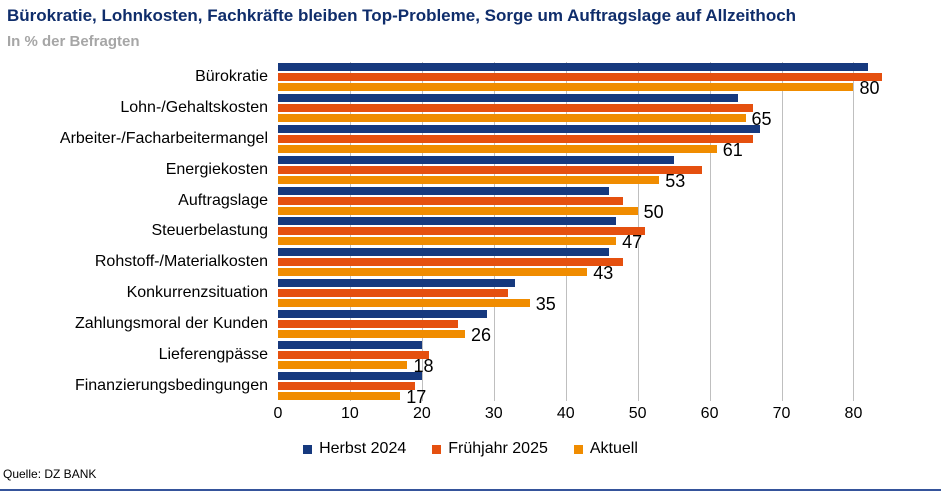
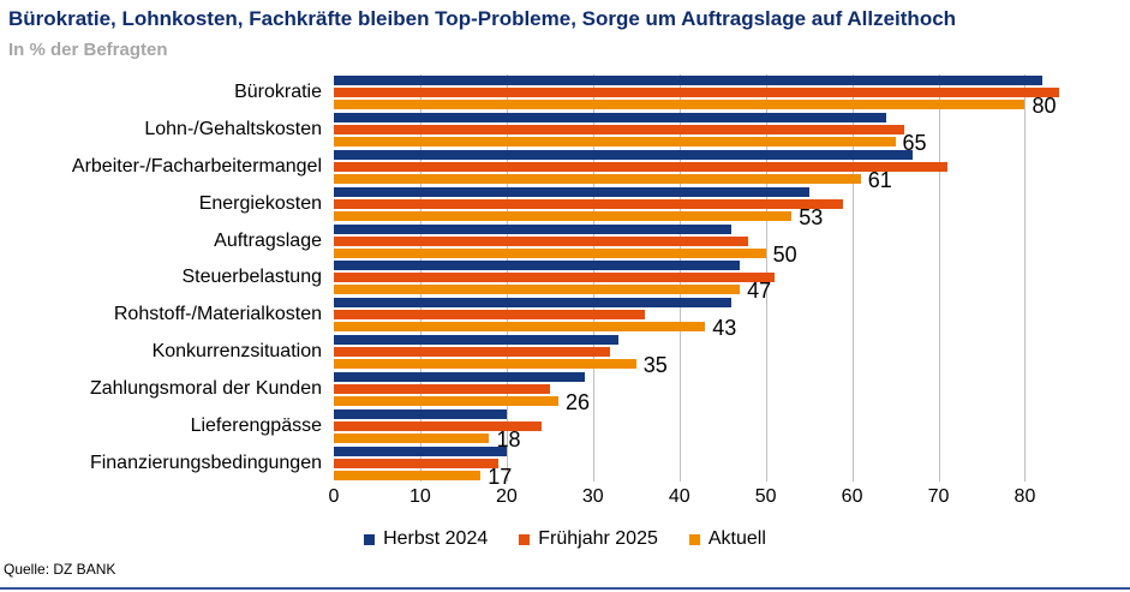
Frühjahr 2025/Arbeiter-/Facharbeitermangel: 66 -> 71
Frühjahr 2025/Rohstoff-/Materialkosten: 48 -> 36
Frühjahr 2025/Lieferengpässe: 21 -> 24
